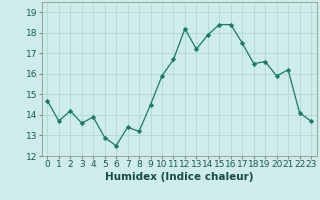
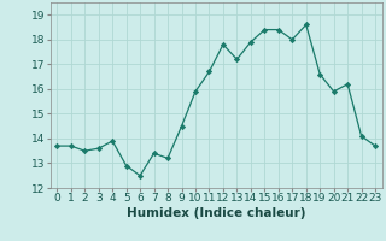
0: 14.7 -> 13.7
2: 14.2 -> 13.5
12: 18.2 -> 17.8
17: 17.5 -> 18.0
18: 16.5 -> 18.6
